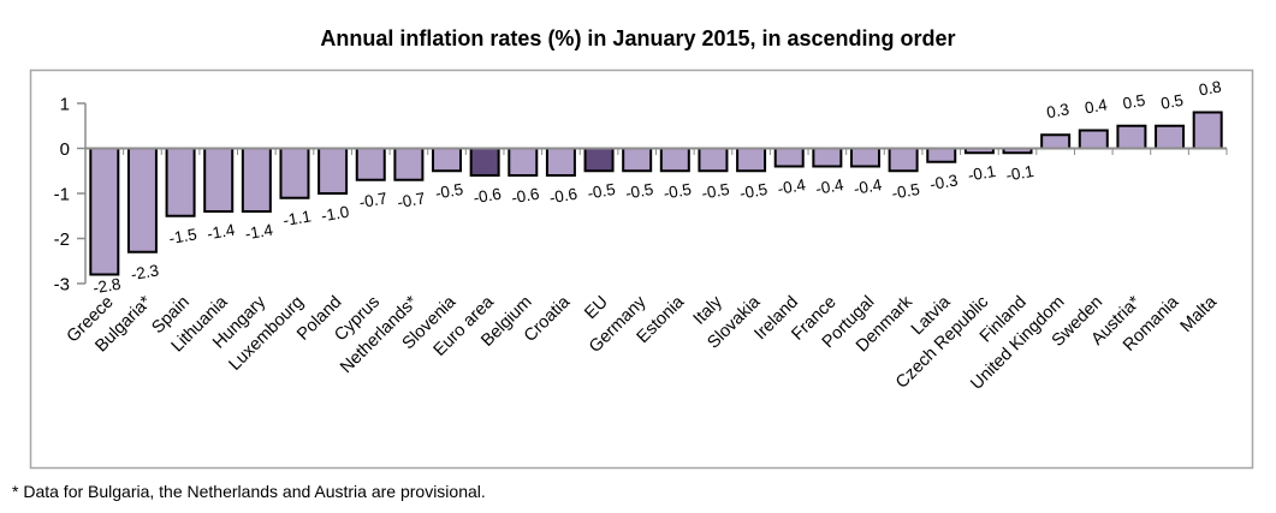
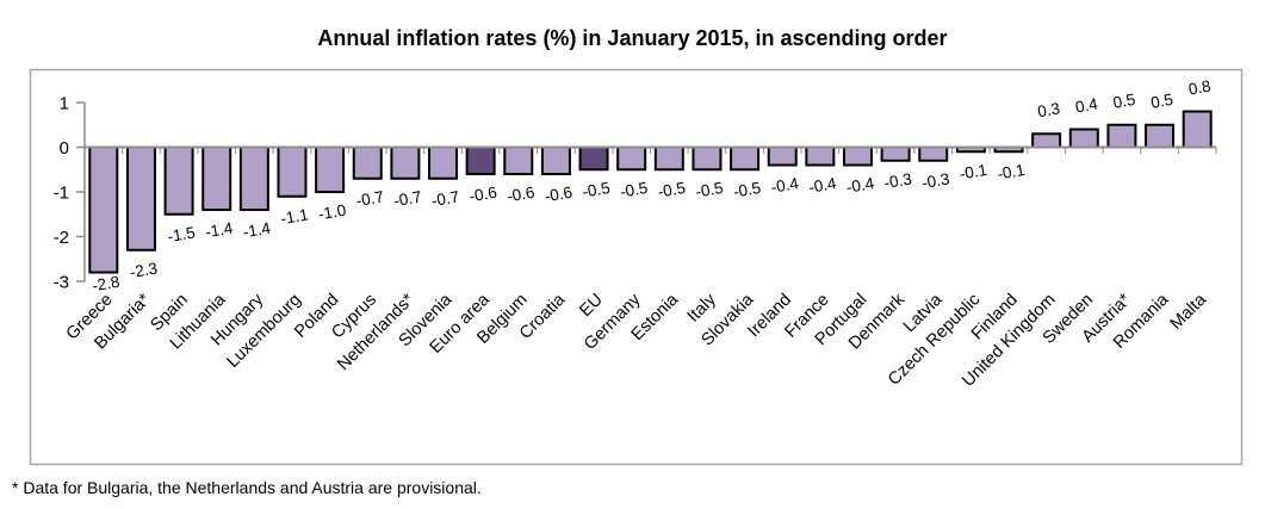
Slovenia: -0.5 -> -0.7
Denmark: -0.5 -> -0.3
